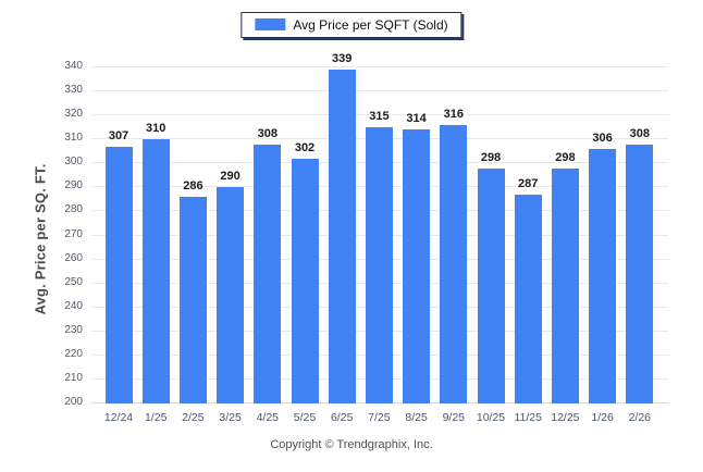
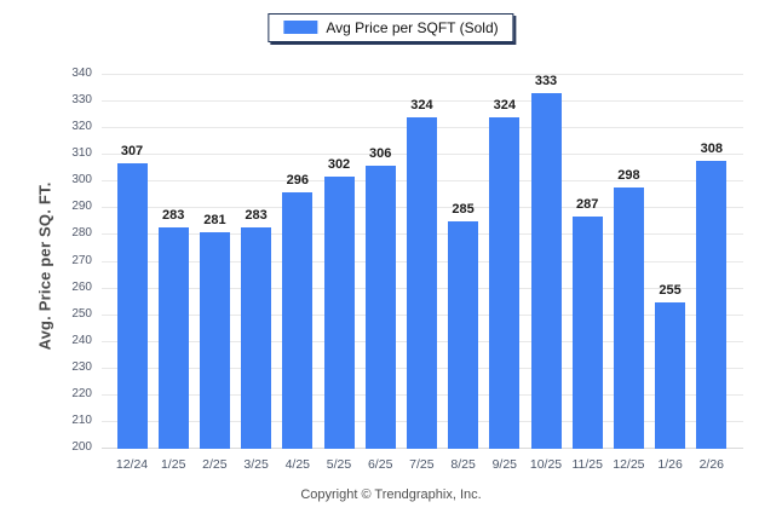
1/25: 310 -> 283
2/25: 286 -> 281
3/25: 290 -> 283
4/25: 308 -> 296
6/25: 339 -> 306
7/25: 315 -> 324
8/25: 314 -> 285
9/25: 316 -> 324
10/25: 298 -> 333
1/26: 306 -> 255
